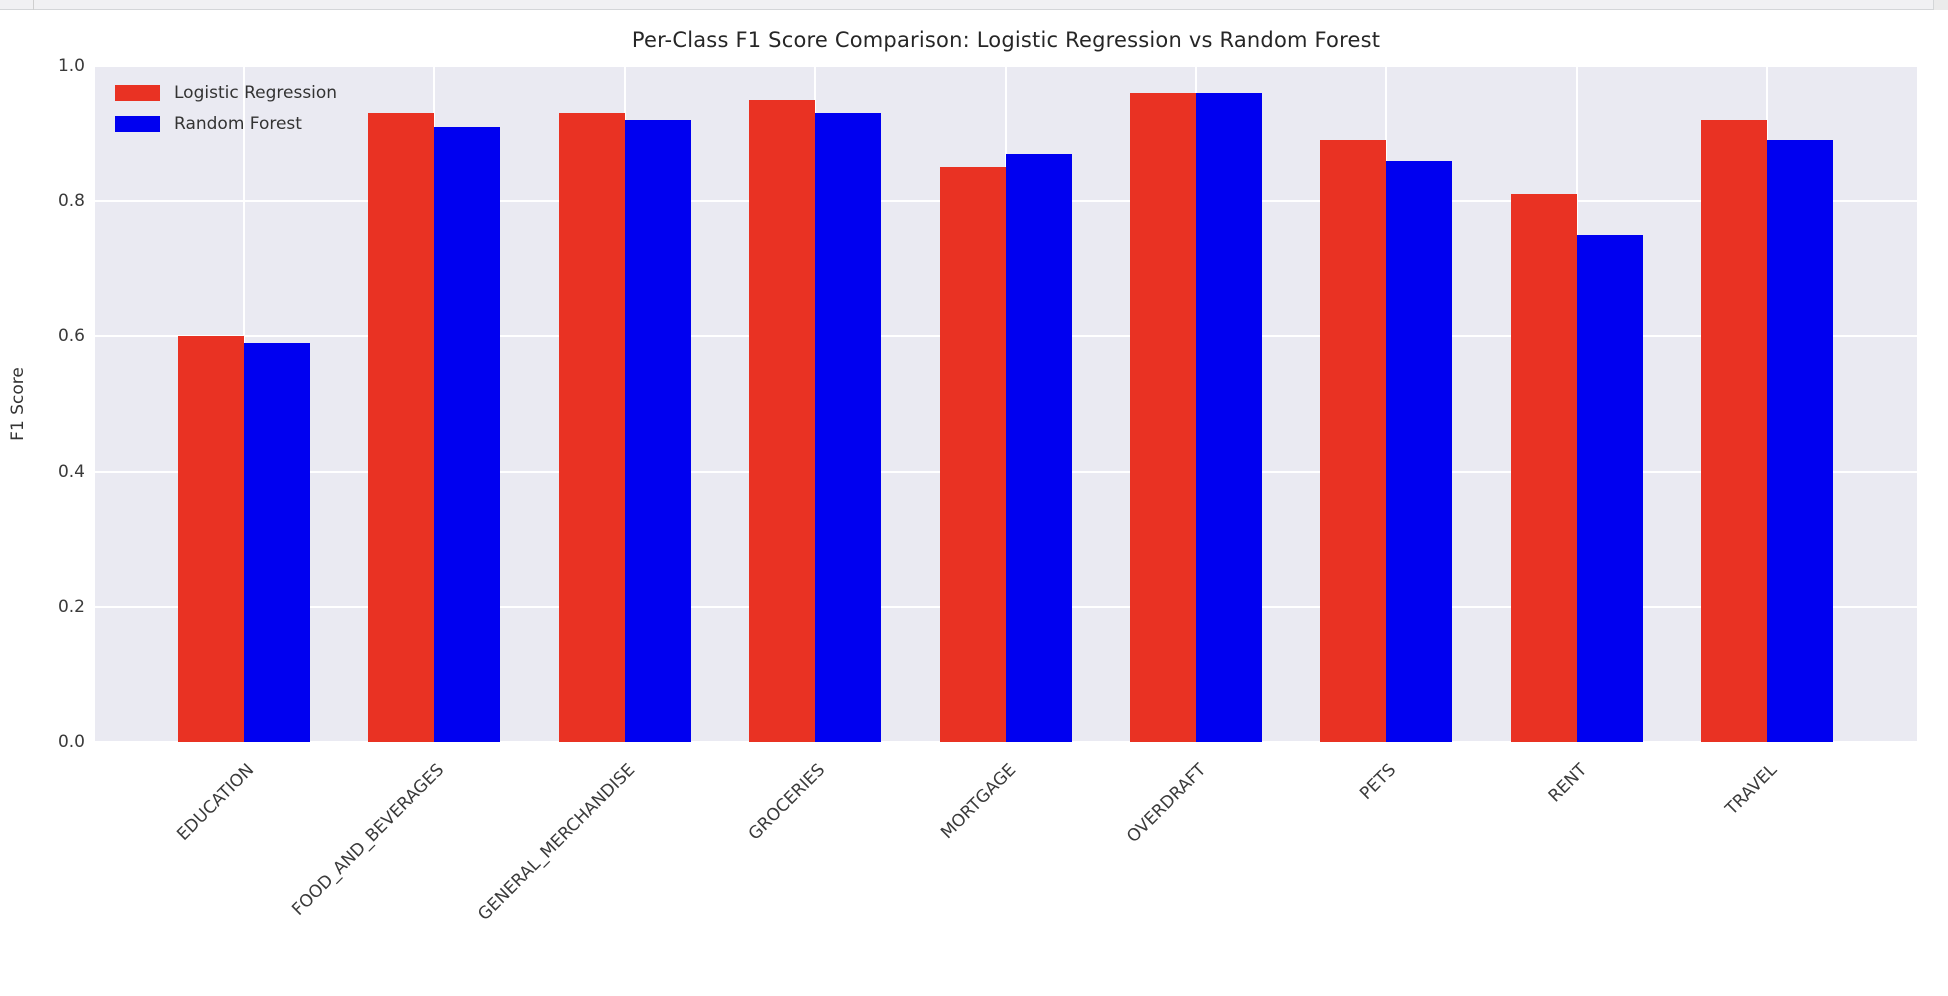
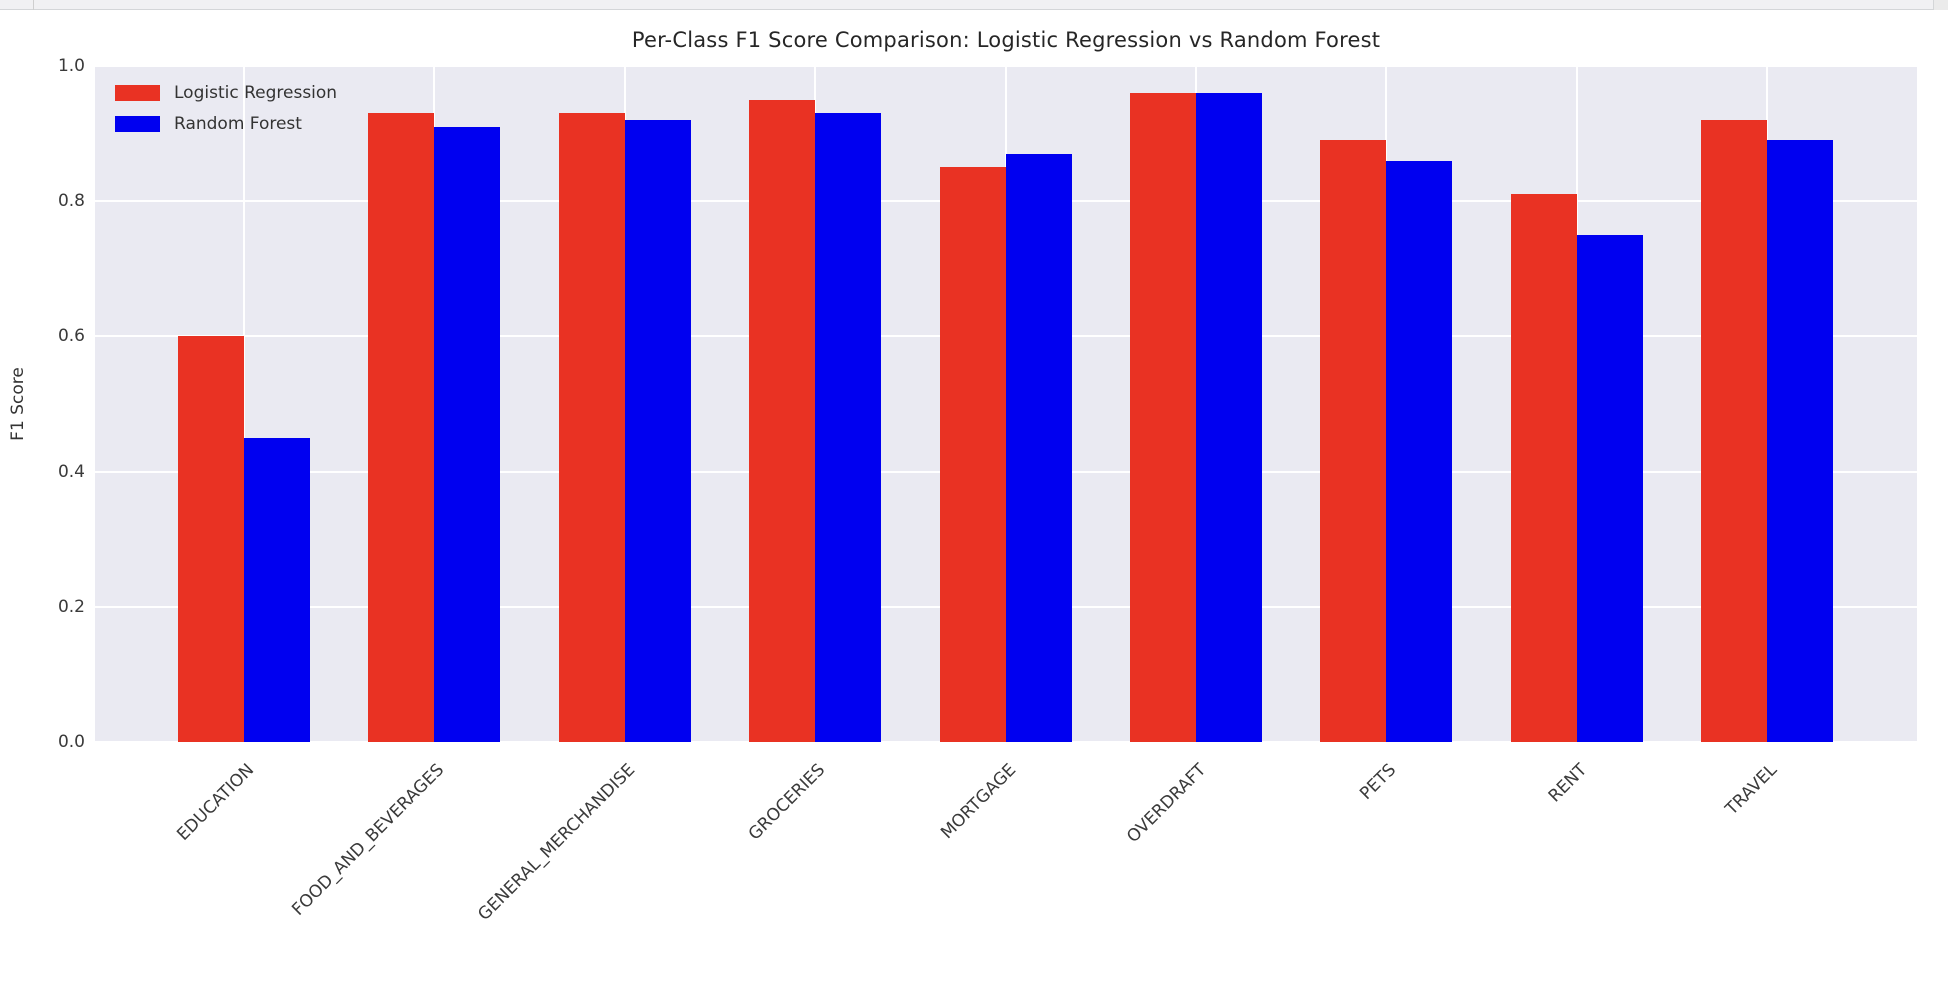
Random Forest/EDUCATION: 0.59 -> 0.45
